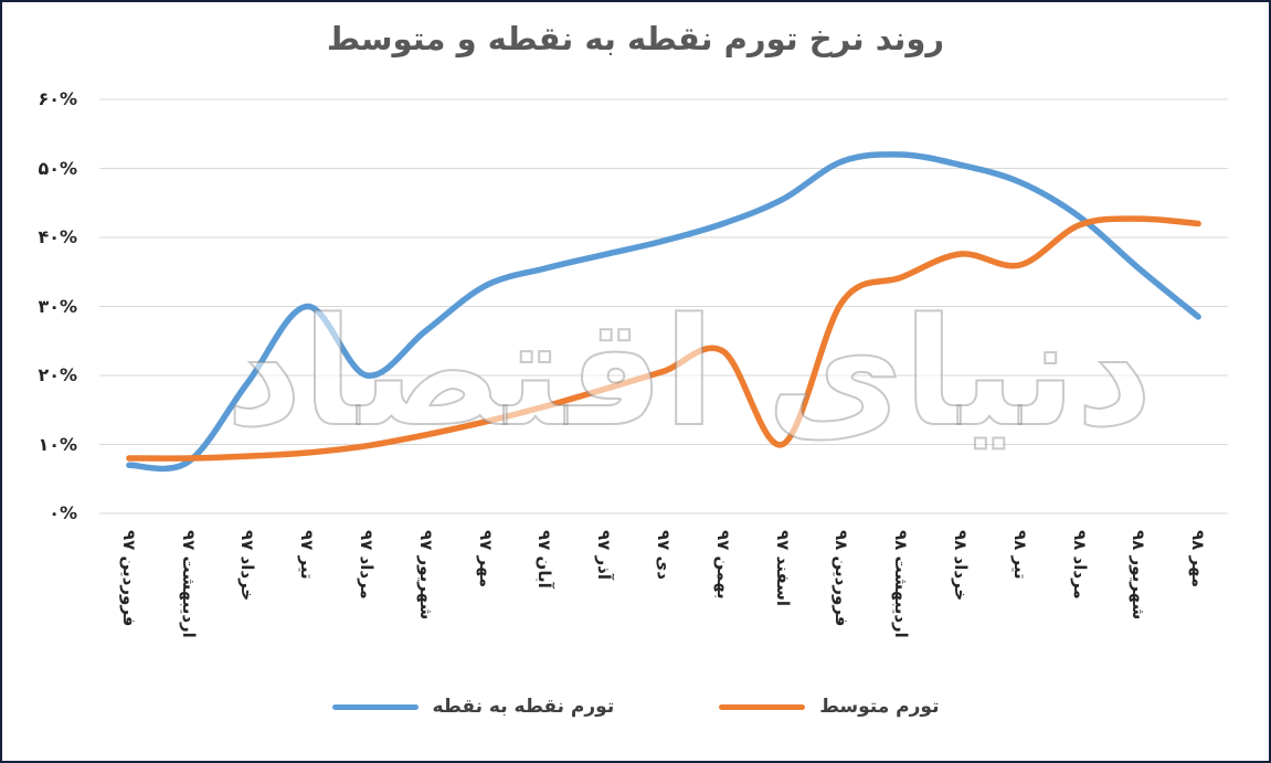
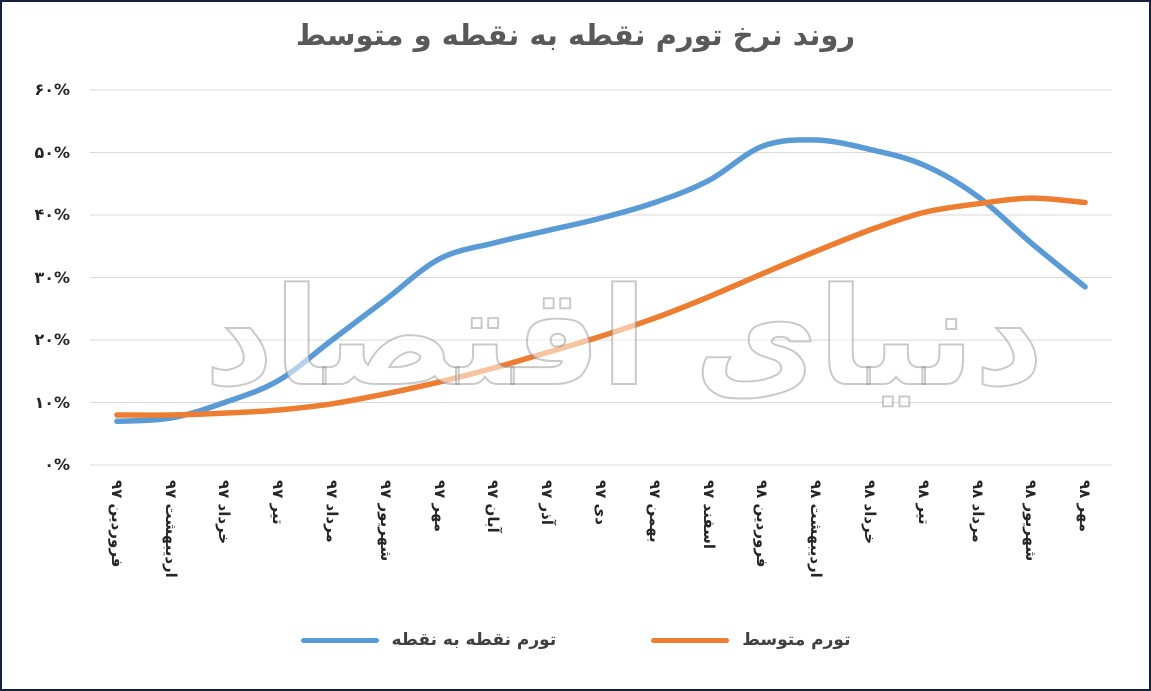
تورم نقطه به نقطه/خرداد ۹۷: 19% -> 10%
تورم نقطه به نقطه/تیر ۹۷: 30% -> 14%
تورم متوسط/اسفند ۹۷: 10% -> 27%
تورم متوسط/تیر ۹۸: 36% -> 40%
